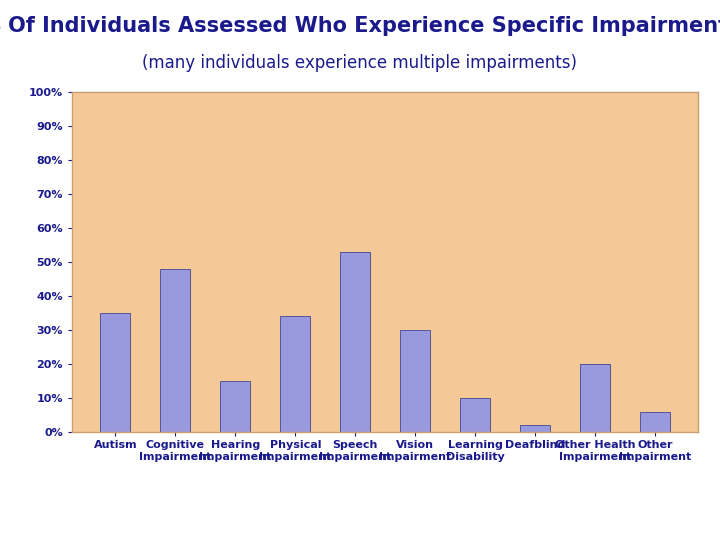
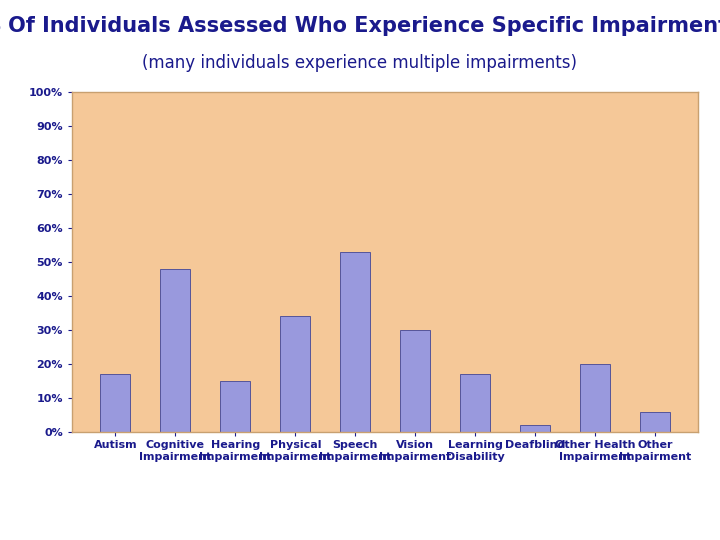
Autism: 35% -> 17%
Learning Disability: 10% -> 17%
